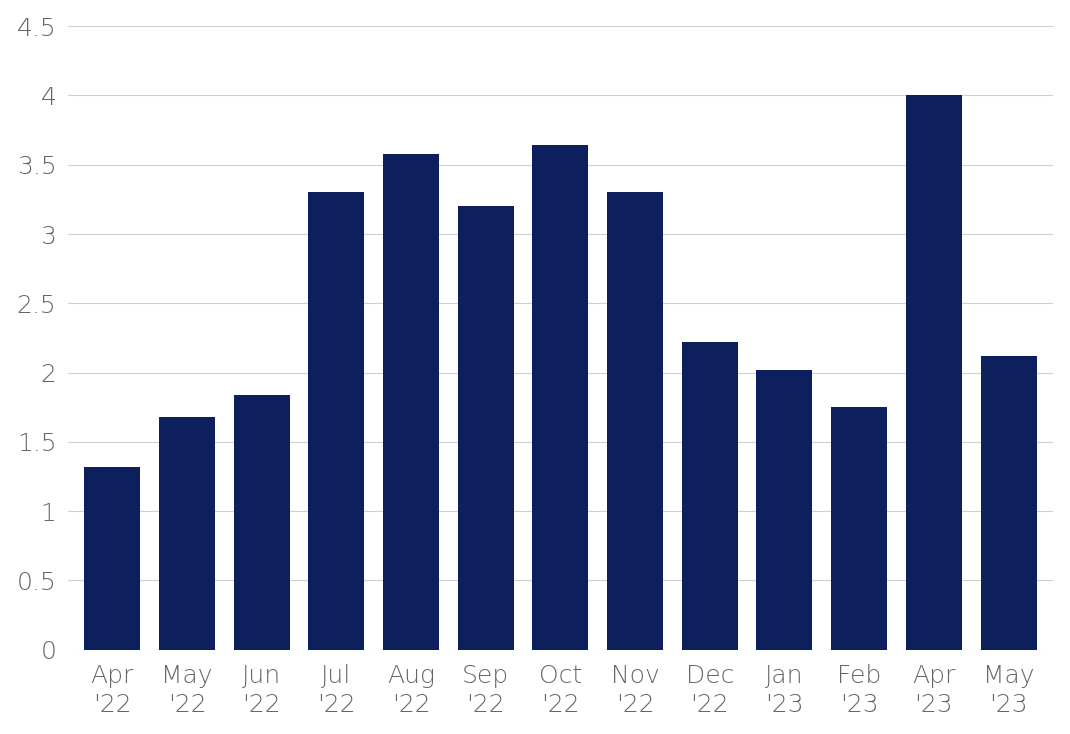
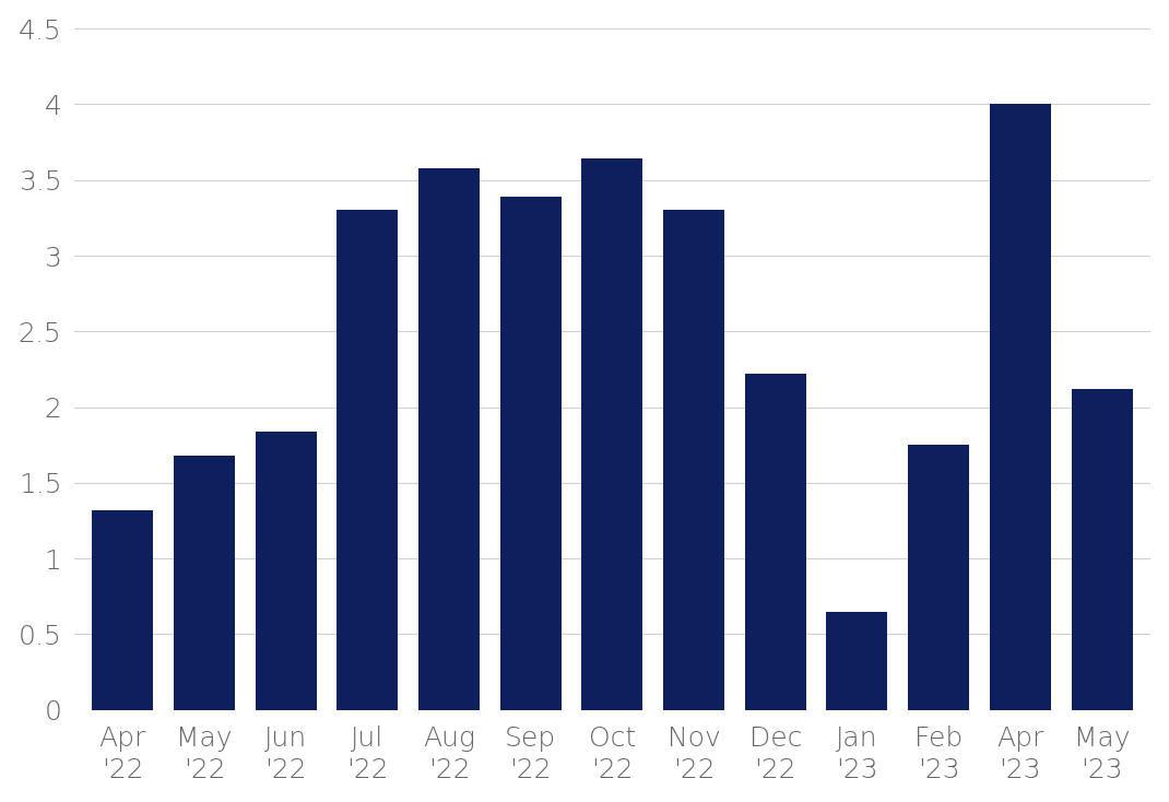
Sep '22: 3.20 -> 3.39
Jan '23: 2.02 -> 0.65
